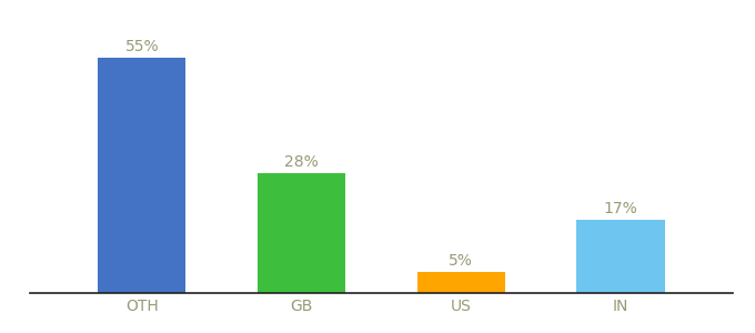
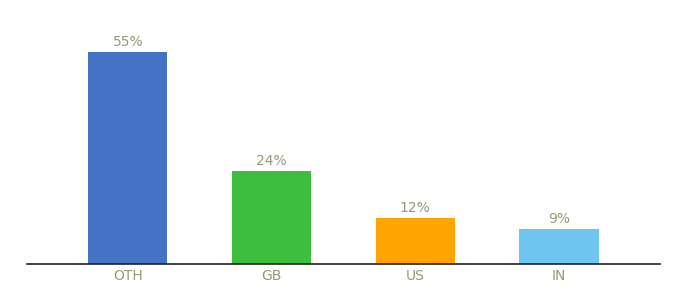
GB: 28% -> 24%
US: 5% -> 12%
IN: 17% -> 9%
